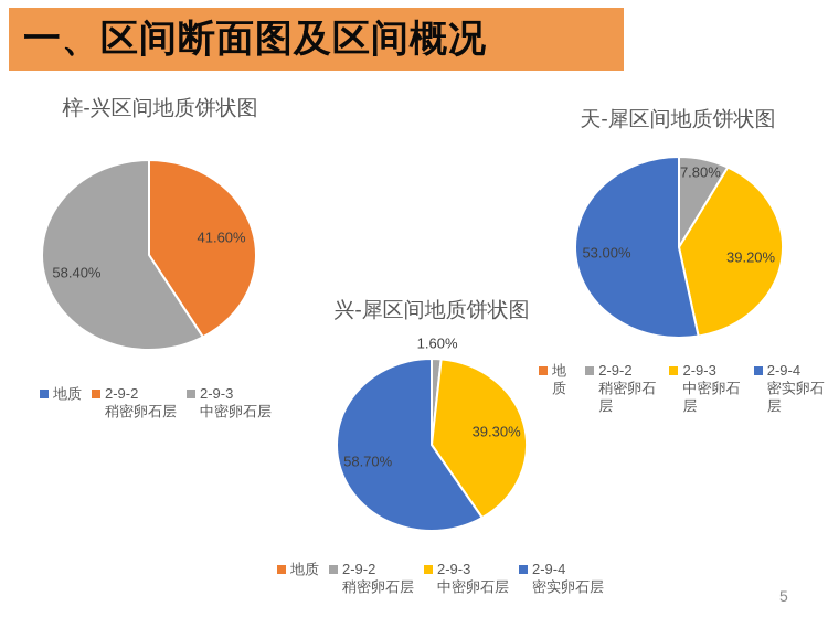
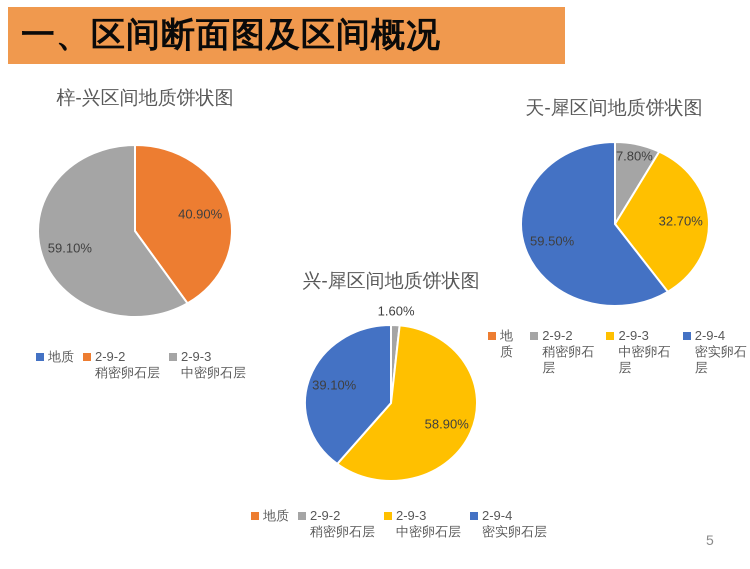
梓-兴区间地质饼状图/2-9-2 稍密卵石层: 41.60% -> 40.90%
梓-兴区间地质饼状图/2-9-3 中密卵石层: 58.40% -> 59.10%
天-犀区间地质饼状图/2-9-3 中密卵石层: 39.20% -> 32.70%
天-犀区间地质饼状图/2-9-4 密实卵石层: 53.00% -> 59.50%
兴-犀区间地质饼状图/2-9-3 中密卵石层: 39.30% -> 58.90%
兴-犀区间地质饼状图/2-9-4 密实卵石层: 58.70% -> 39.10%
